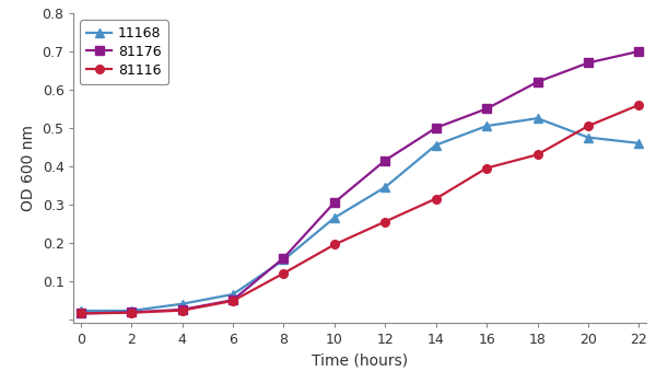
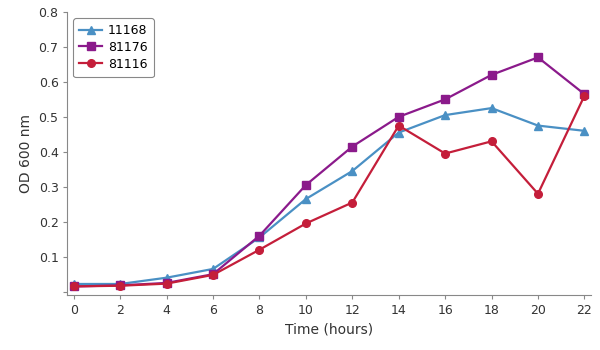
81116/14: 0.315 -> 0.475
81116/20: 0.505 -> 0.280
81176/22: 0.700 -> 0.565
